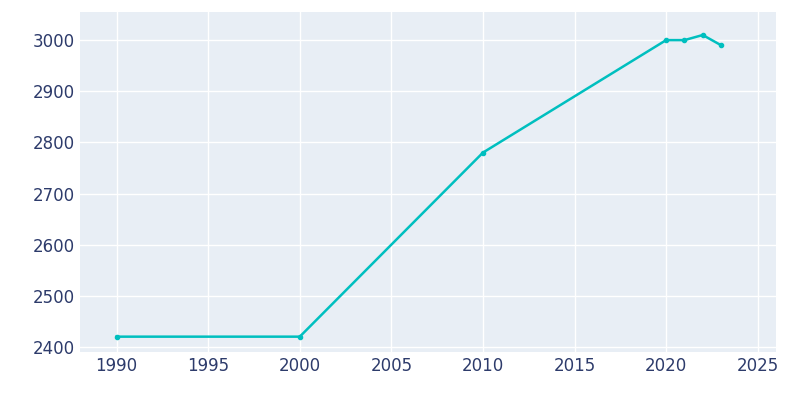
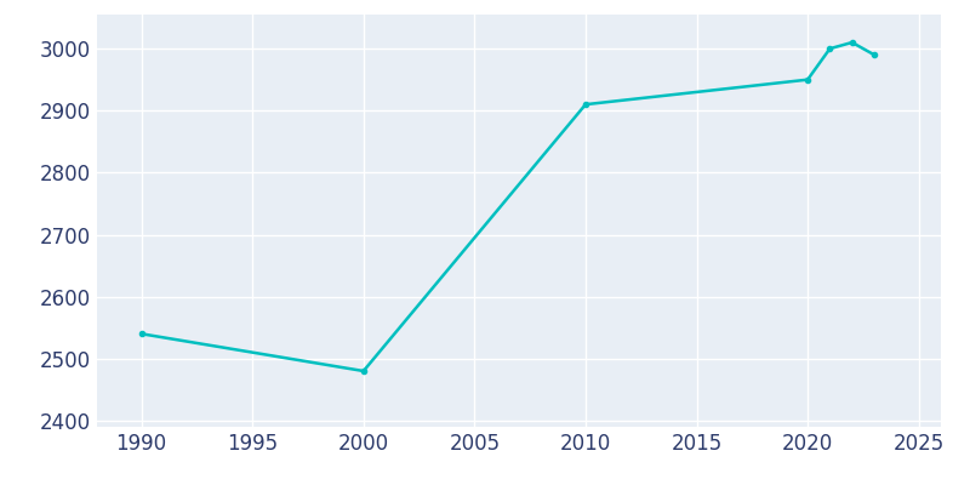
1990: 2420 -> 2540
2000: 2420 -> 2480
2010: 2780 -> 2910
2020: 3000 -> 2950
